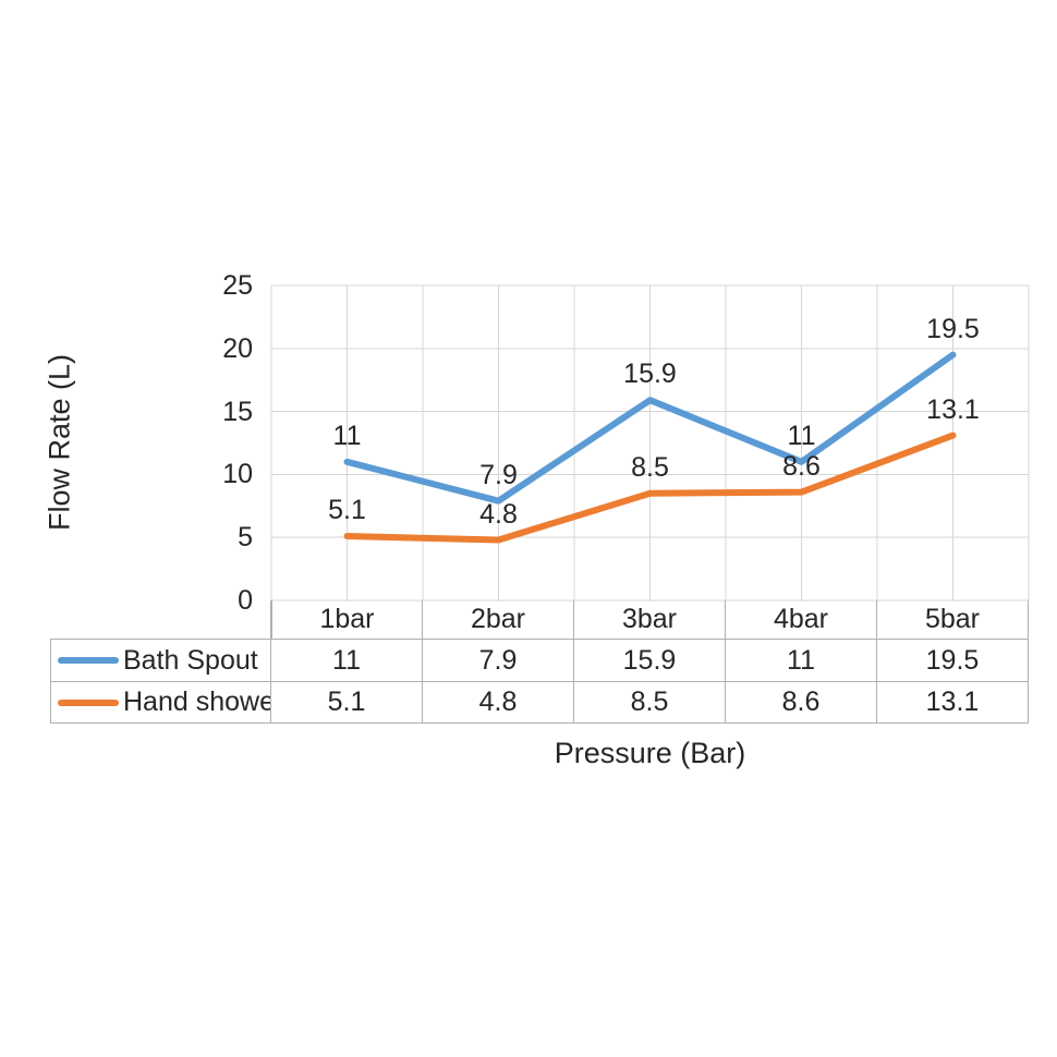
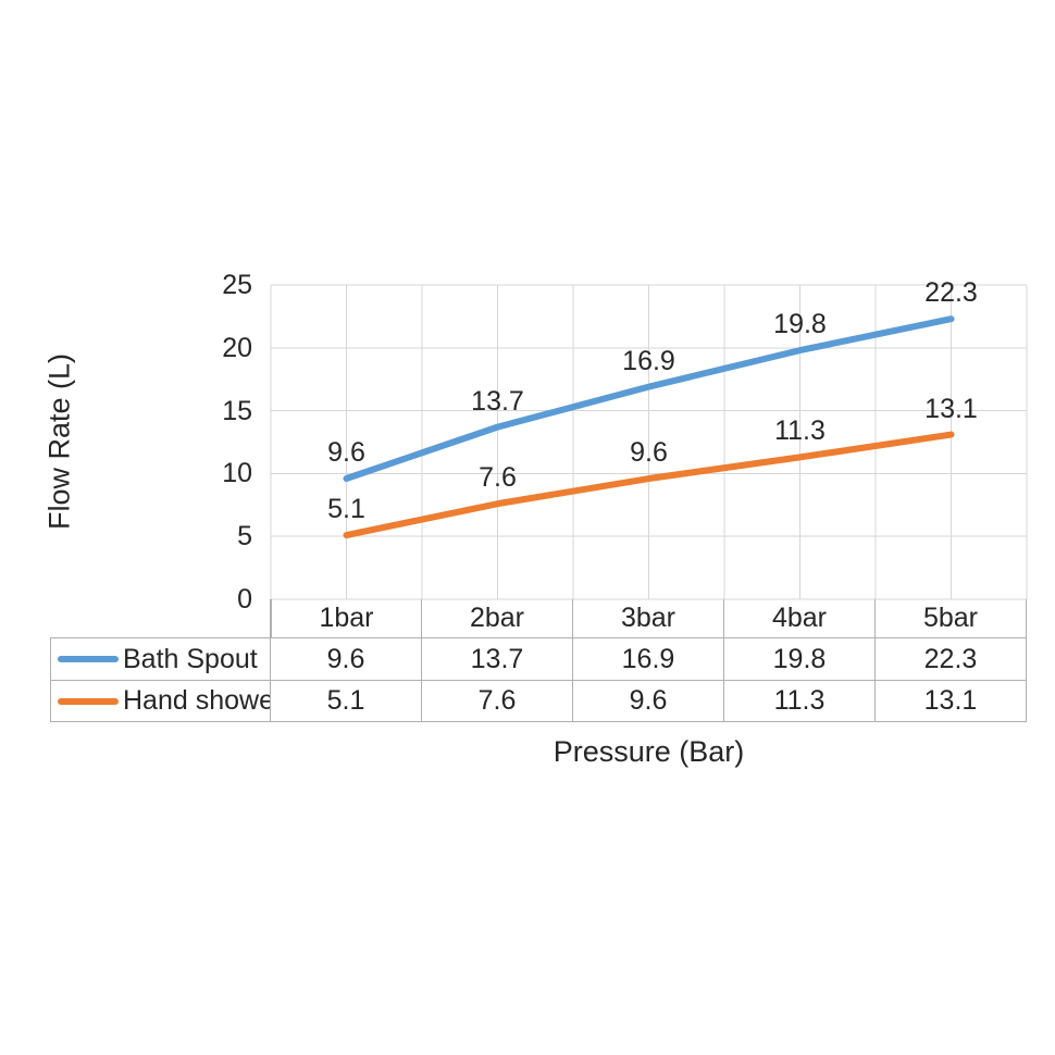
Bath Spout/1bar: 11 -> 9.6
Bath Spout/2bar: 7.9 -> 13.7
Hand shower/2bar: 4.8 -> 7.6
Bath Spout/3bar: 15.9 -> 16.9
Hand shower/3bar: 8.5 -> 9.6
Bath Spout/4bar: 11 -> 19.8
Hand shower/4bar: 8.6 -> 11.3
Bath Spout/5bar: 19.5 -> 22.3
